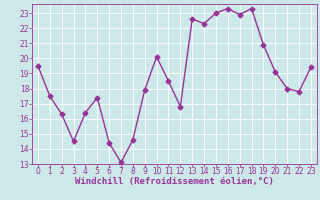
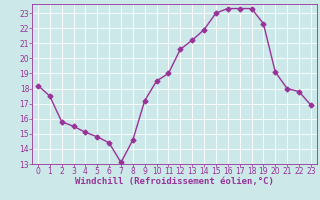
0: 19.5 -> 18.2
2: 16.3 -> 15.8
3: 14.5 -> 15.5
4: 16.4 -> 15.1
5: 17.4 -> 14.8
9: 17.9 -> 17.2
10: 20.1 -> 18.5
11: 18.5 -> 19.0
12: 16.8 -> 20.6
13: 22.6 -> 21.2
14: 22.3 -> 21.9
17: 22.9 -> 23.3
19: 20.9 -> 22.3
23: 19.4 -> 16.9
